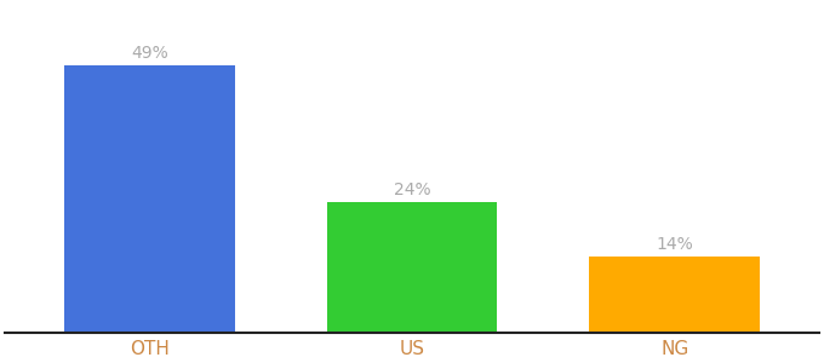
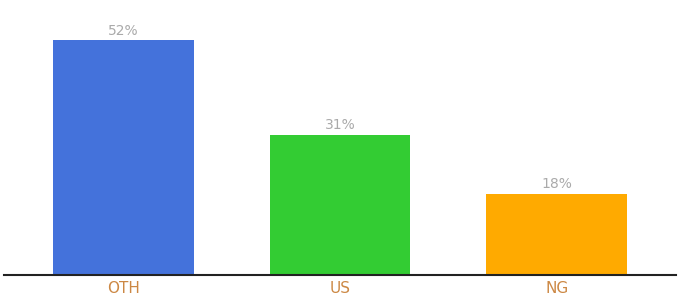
OTH: 49% -> 52%
US: 24% -> 31%
NG: 14% -> 18%
